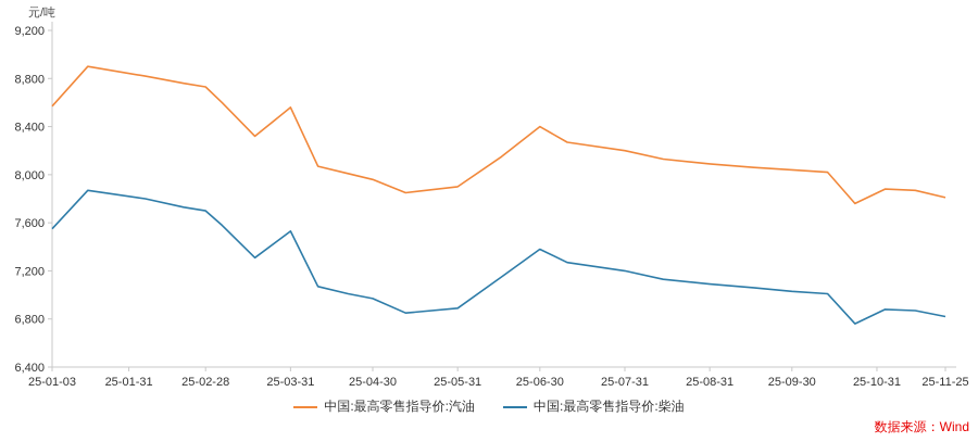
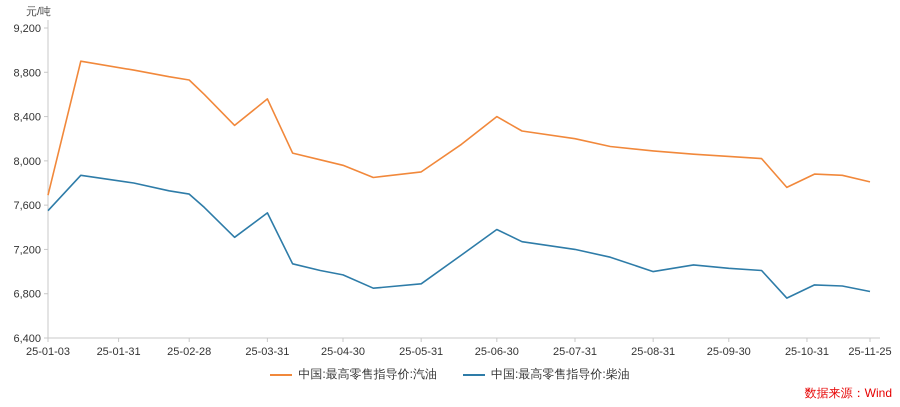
中国:最高零售指导价:汽油/25-01-03: 8570 -> 7690
中国:最高零售指导价:柴油/25-08-31: 7090 -> 7000
